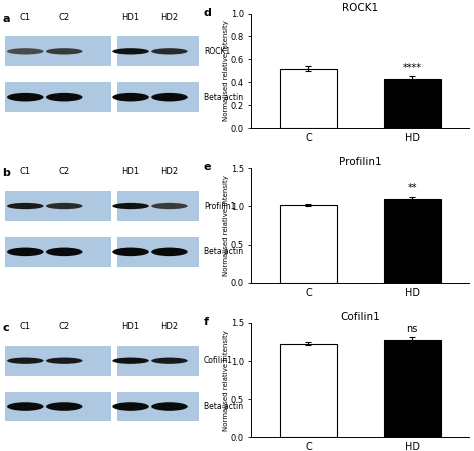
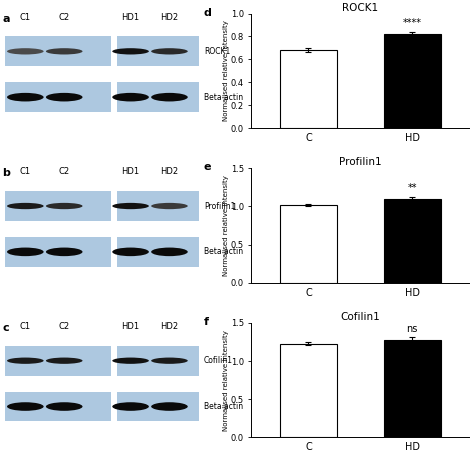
ROCK1/C: 0.52 -> 0.68
ROCK1/HD: 0.43 -> 0.82
